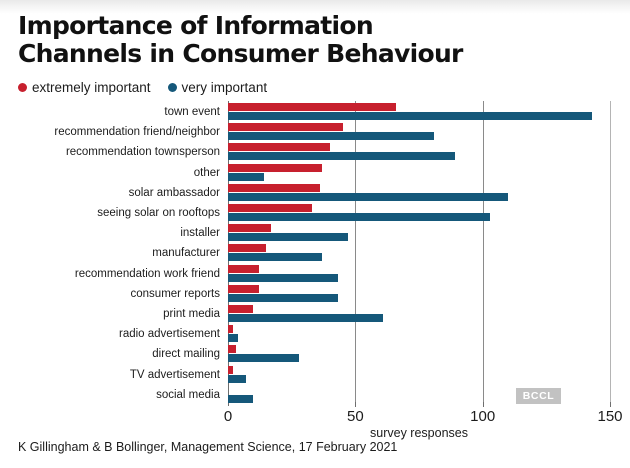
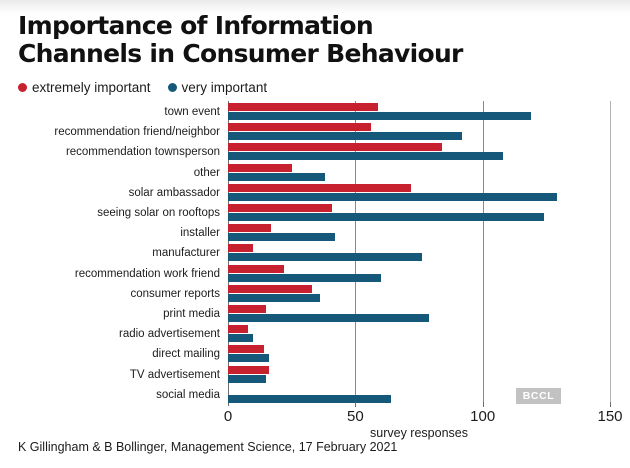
extremely important/town event: 66 -> 59
very important/town event: 143 -> 119
extremely important/recommendation friend/neighbor: 45 -> 56
very important/recommendation friend/neighbor: 81 -> 92
extremely important/recommendation townsperson: 40 -> 84
very important/recommendation townsperson: 89 -> 108
extremely important/other: 37 -> 25
very important/other: 14 -> 38
extremely important/solar ambassador: 36 -> 72
very important/solar ambassador: 110 -> 129
extremely important/seeing solar on rooftops: 33 -> 41
very important/seeing solar on rooftops: 103 -> 124
very important/installer: 47 -> 42
extremely important/manufacturer: 15 -> 10
very important/manufacturer: 37 -> 76
extremely important/recommendation work friend: 12 -> 22
very important/recommendation work friend: 43 -> 60
extremely important/consumer reports: 12 -> 33
very important/consumer reports: 43 -> 36
extremely important/print media: 10 -> 15
very important/print media: 61 -> 79
extremely important/radio advertisement: 2 -> 8
very important/radio advertisement: 4 -> 10
extremely important/direct mailing: 3 -> 14
very important/direct mailing: 28 -> 16
extremely important/TV advertisement: 2 -> 16
very important/TV advertisement: 7 -> 15
very important/social media: 10 -> 64
